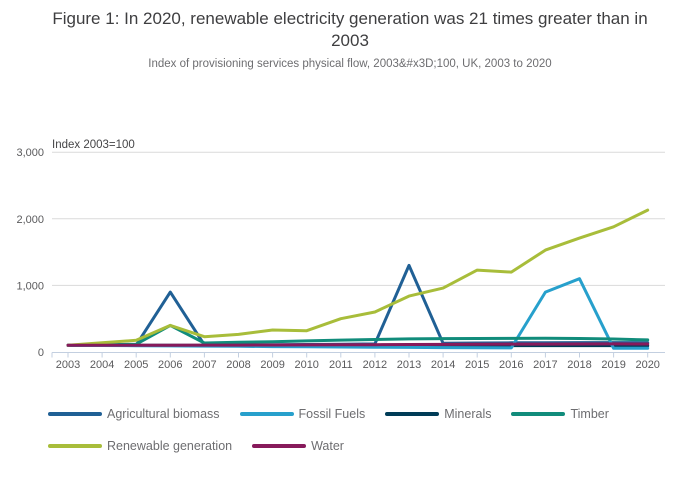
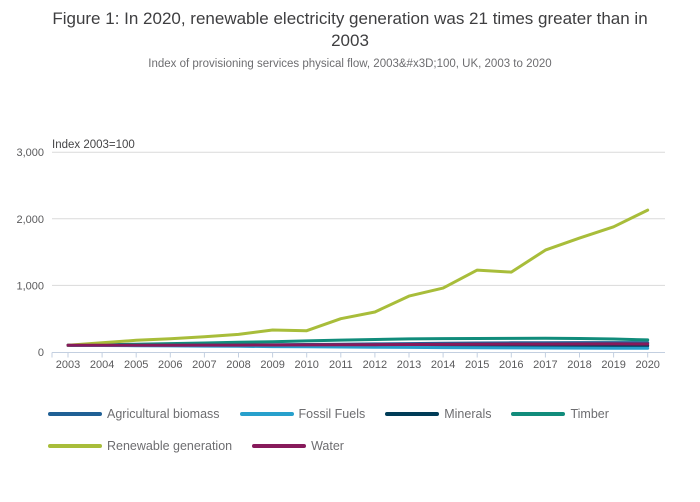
Agricultural biomass/2006: 900 -> 100
Timber/2006: 400 -> 100
Renewable generation/2006: 400 -> 200
Agricultural biomass/2013: 1300 -> 100
Fossil Fuels/2017: 900 -> 100
Fossil Fuels/2018: 1100 -> 100
